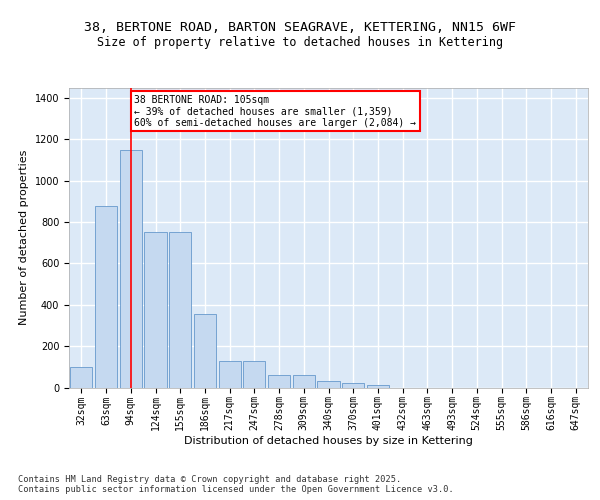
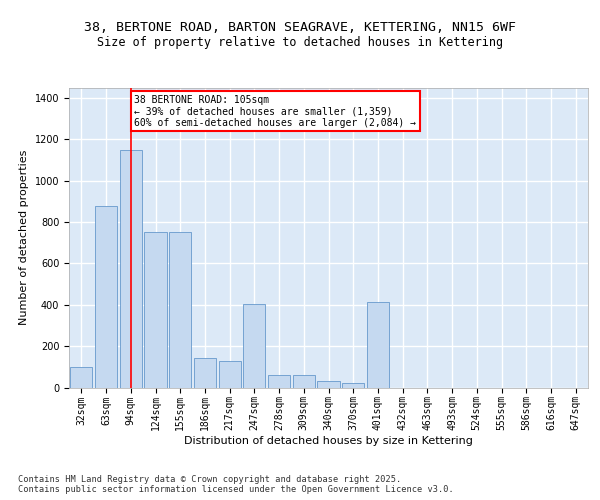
186sqm: 355 -> 145
247sqm: 130 -> 405
401sqm: 10 -> 415
